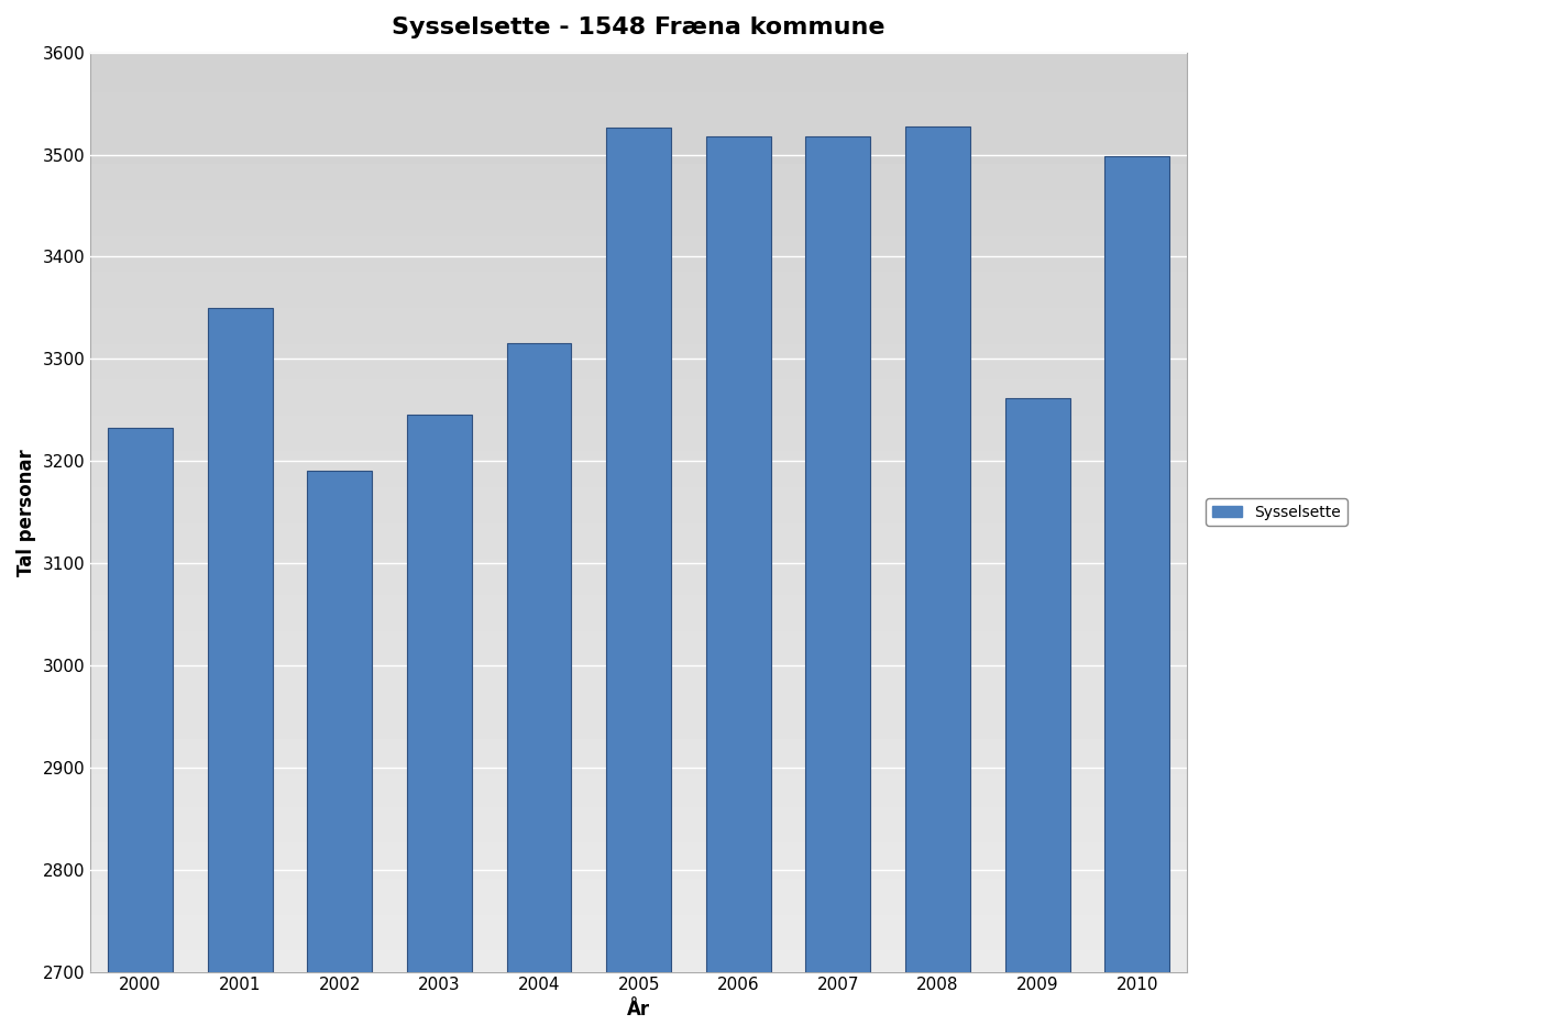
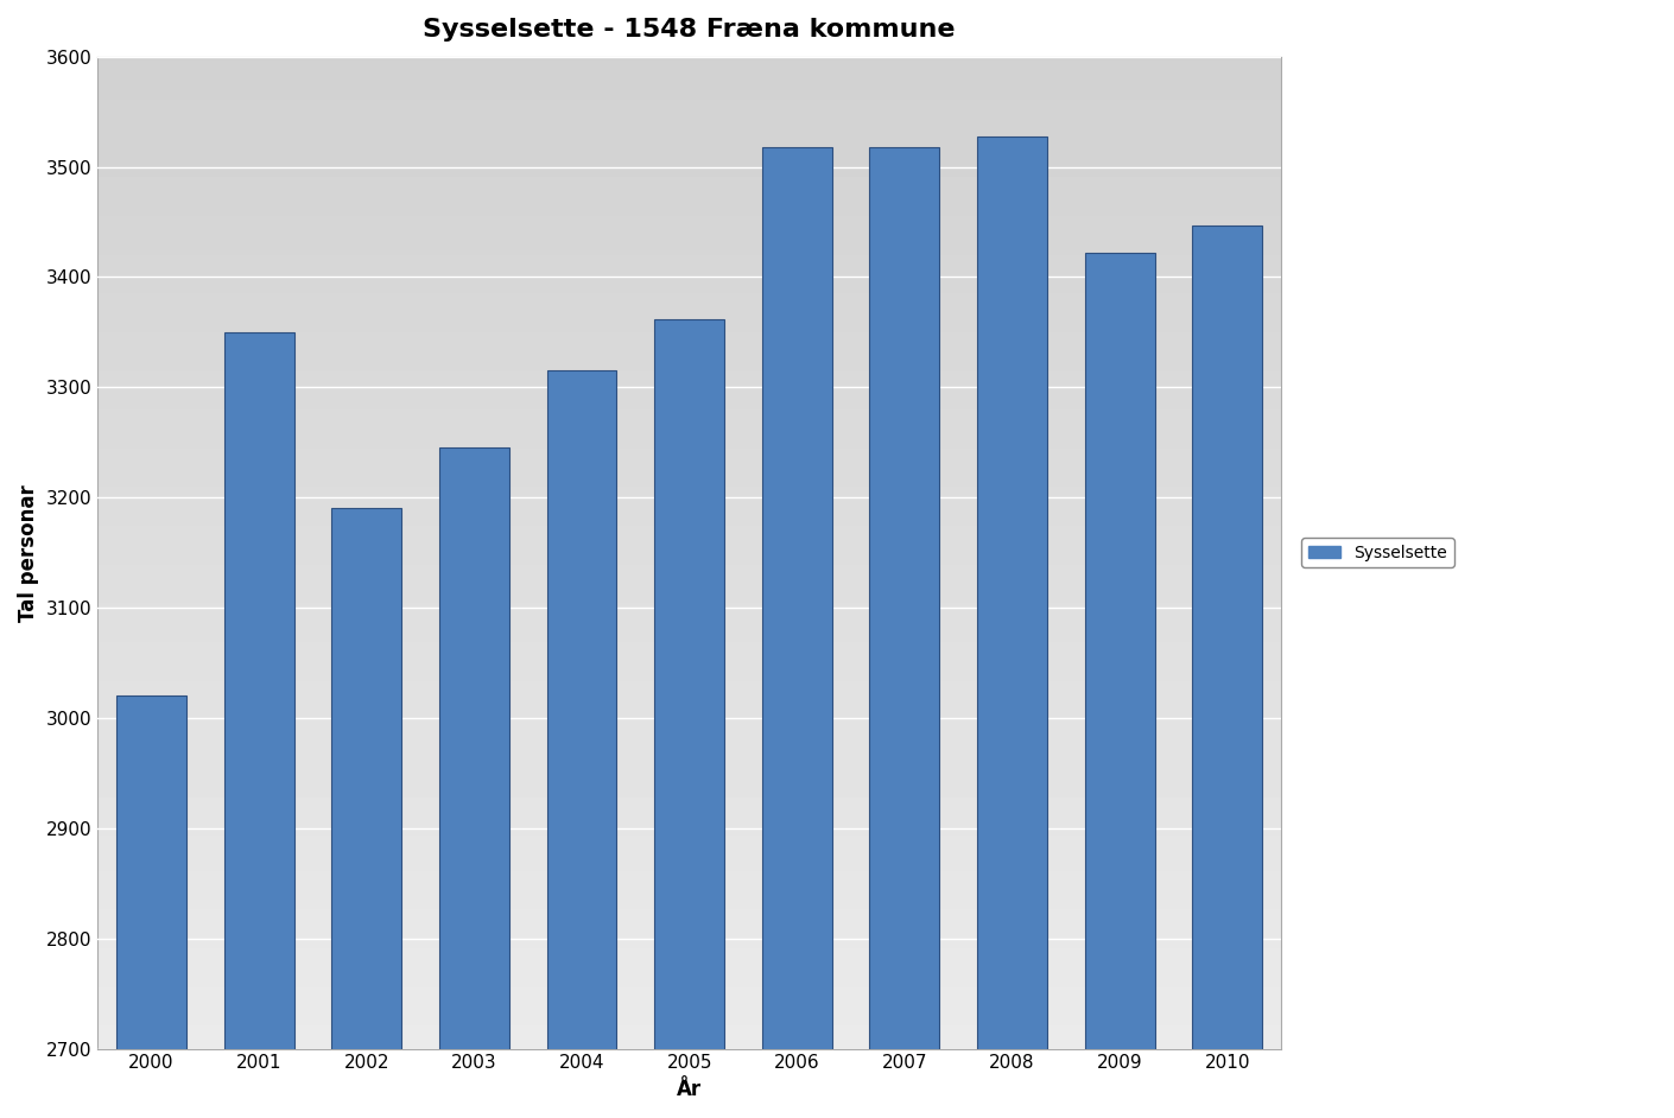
2000: 3232 -> 3020
2005: 3526 -> 3362
2009: 3262 -> 3422
2010: 3498 -> 3447
